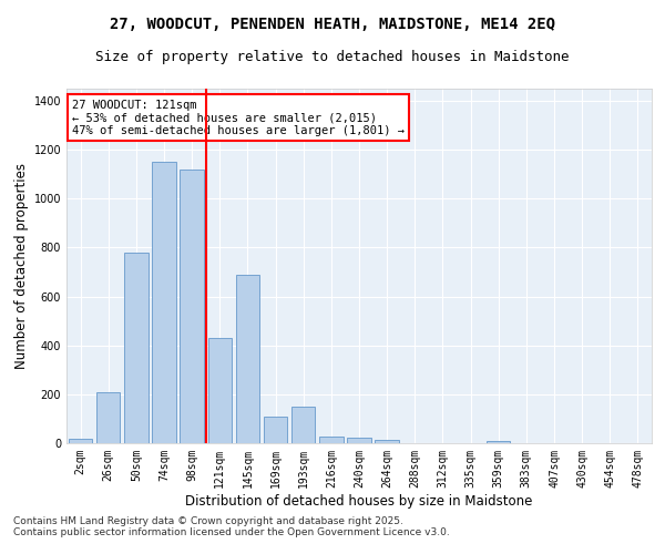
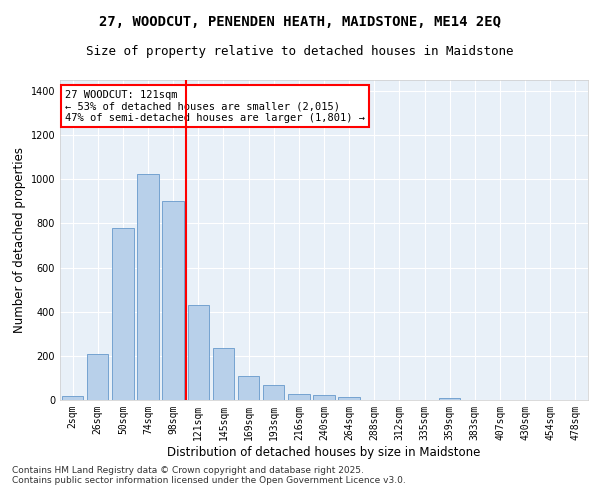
74sqm: 1150 -> 1025
98sqm: 1120 -> 900
145sqm: 690 -> 235
193sqm: 150 -> 70
